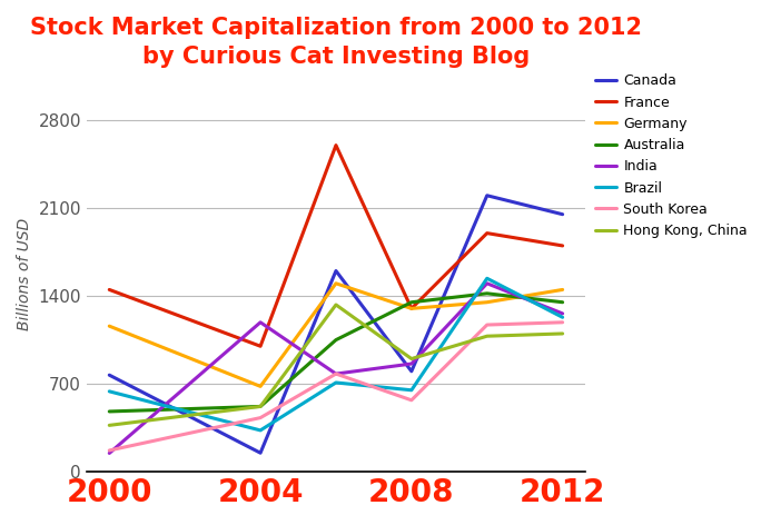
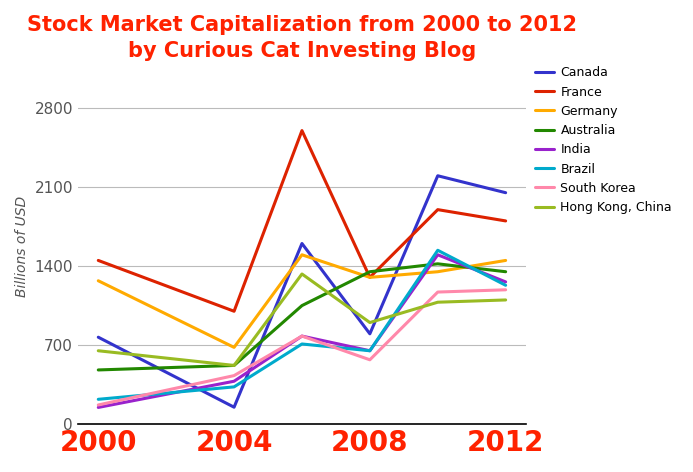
Germany/2000: 1160 -> 1270
Brazil/2000: 640 -> 220
Hong Kong, China/2000: 370 -> 650
India/2004: 1190 -> 380
India/2008: 860 -> 650
